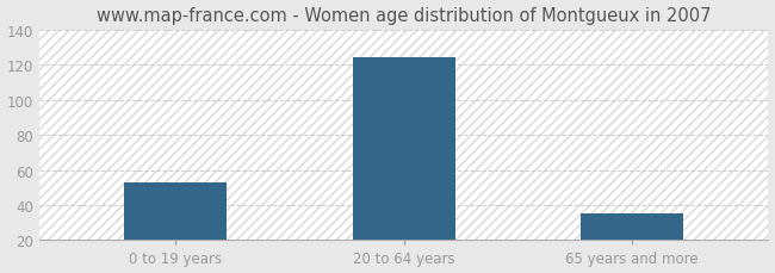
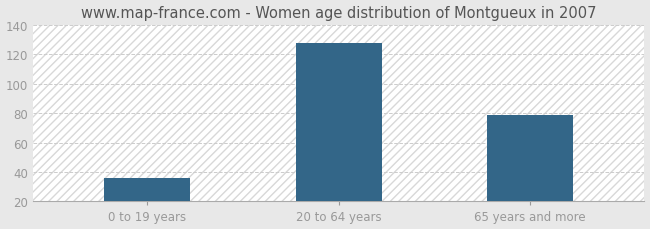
0 to 19 years: 53 -> 36
20 to 64 years: 124 -> 128
65 years and more: 35 -> 79
